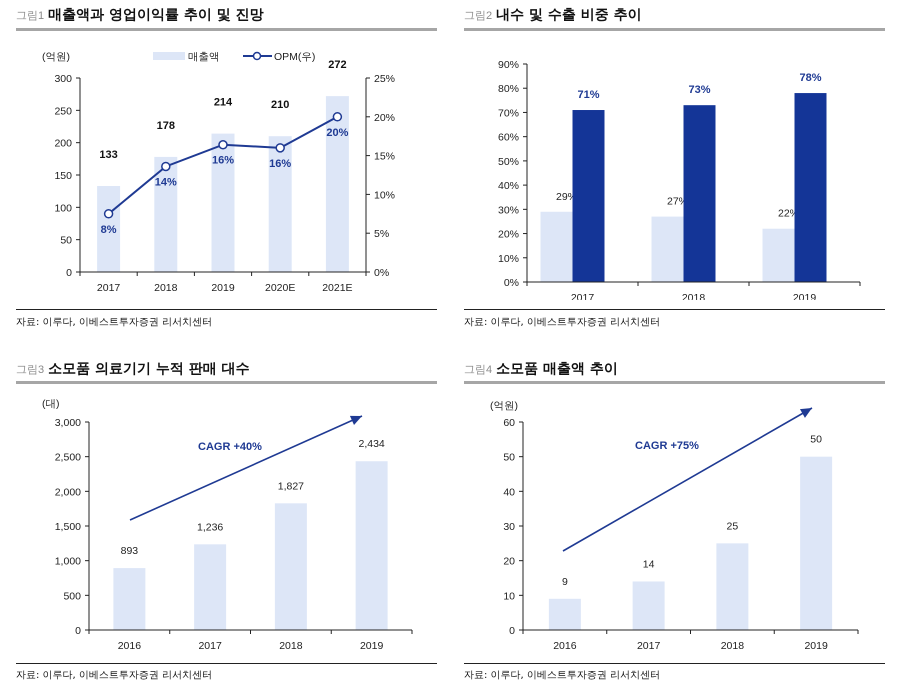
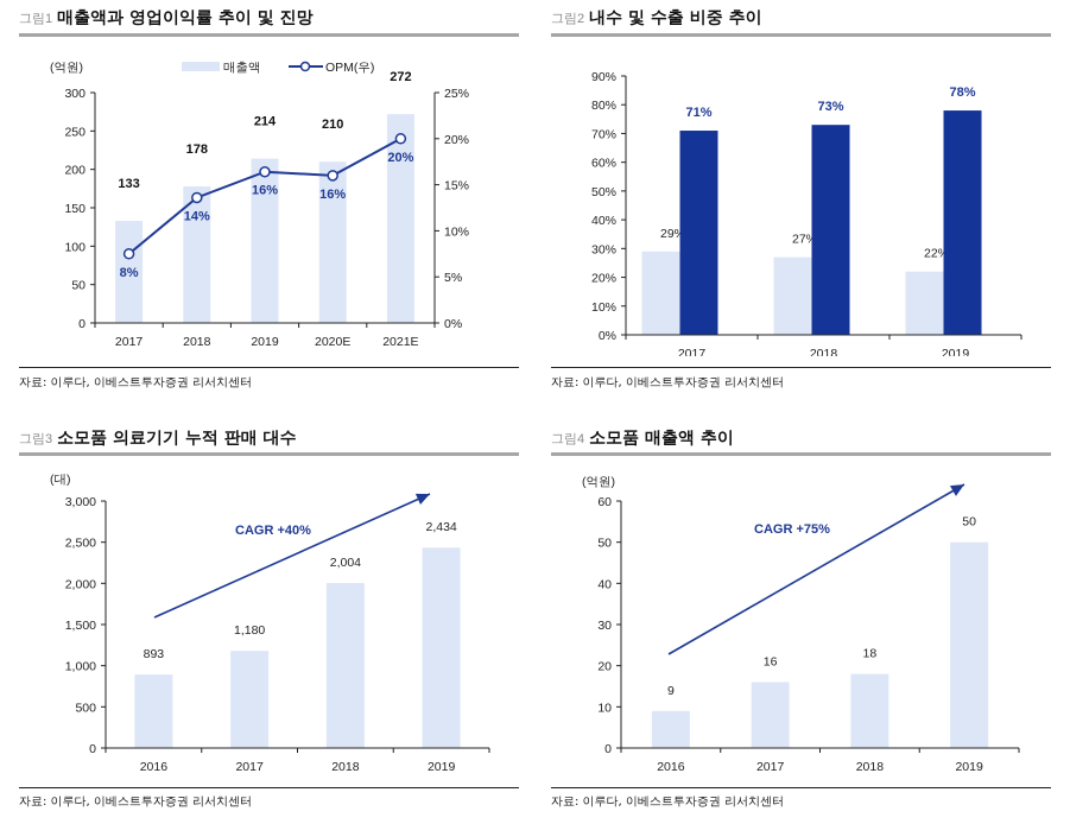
소모품 의료기기 누적 판매 대수/2017: 1,236 -> 1,180
소모품 의료기기 누적 판매 대수/2018: 1,827 -> 2,004
소모품 매출액 추이/2017: 14 -> 16
소모품 매출액 추이/2018: 25 -> 18
